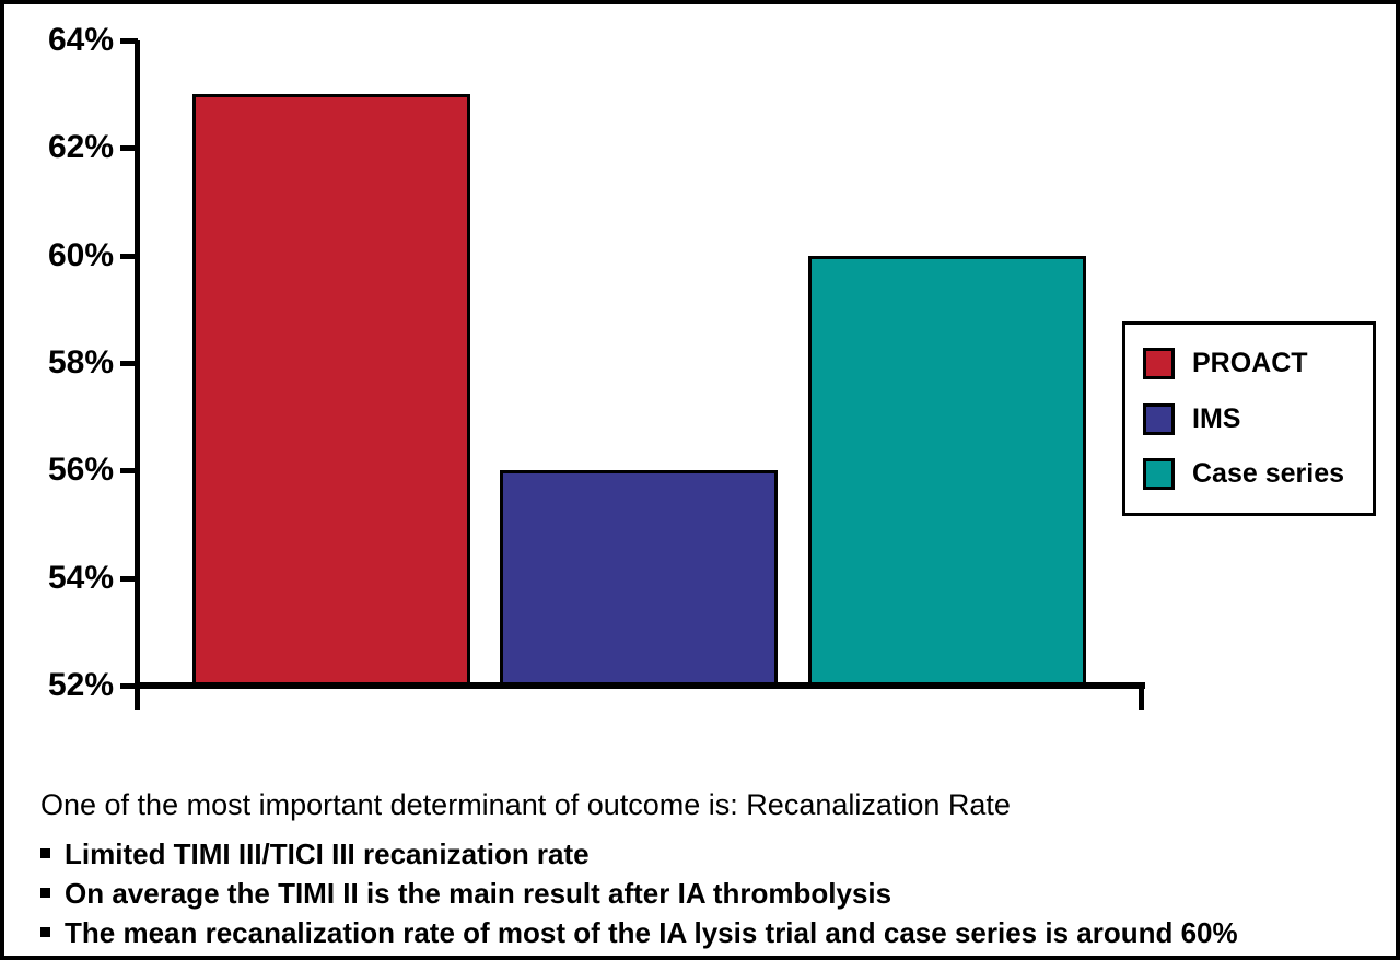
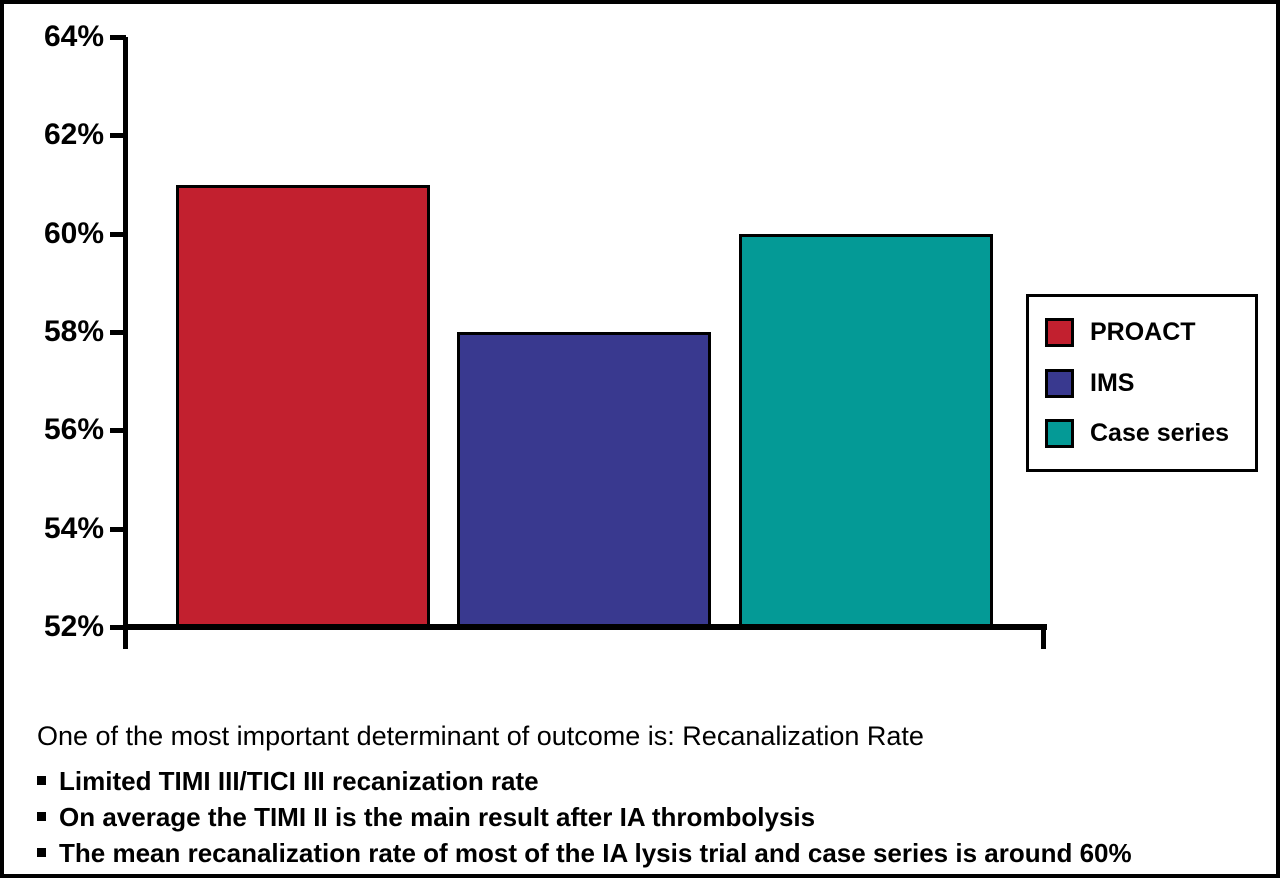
PROACT: 63% -> 61%
IMS: 56% -> 58%
